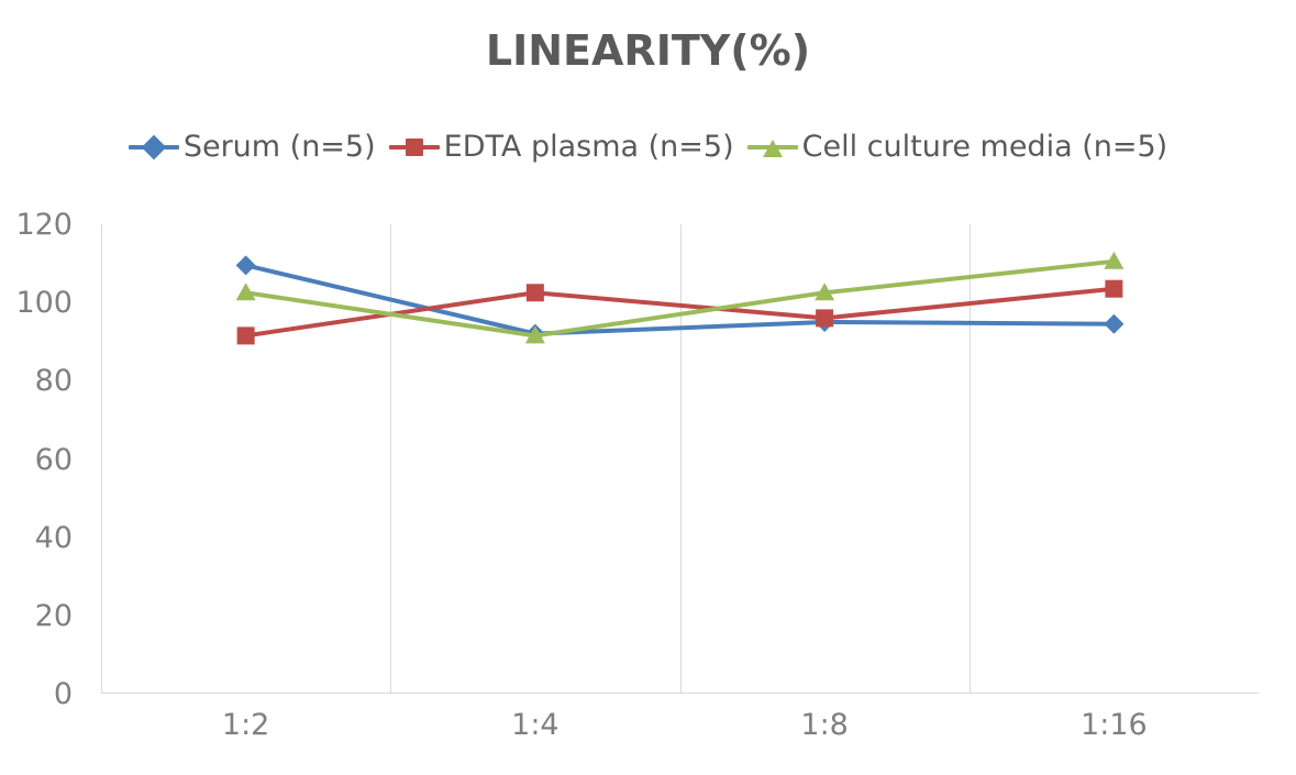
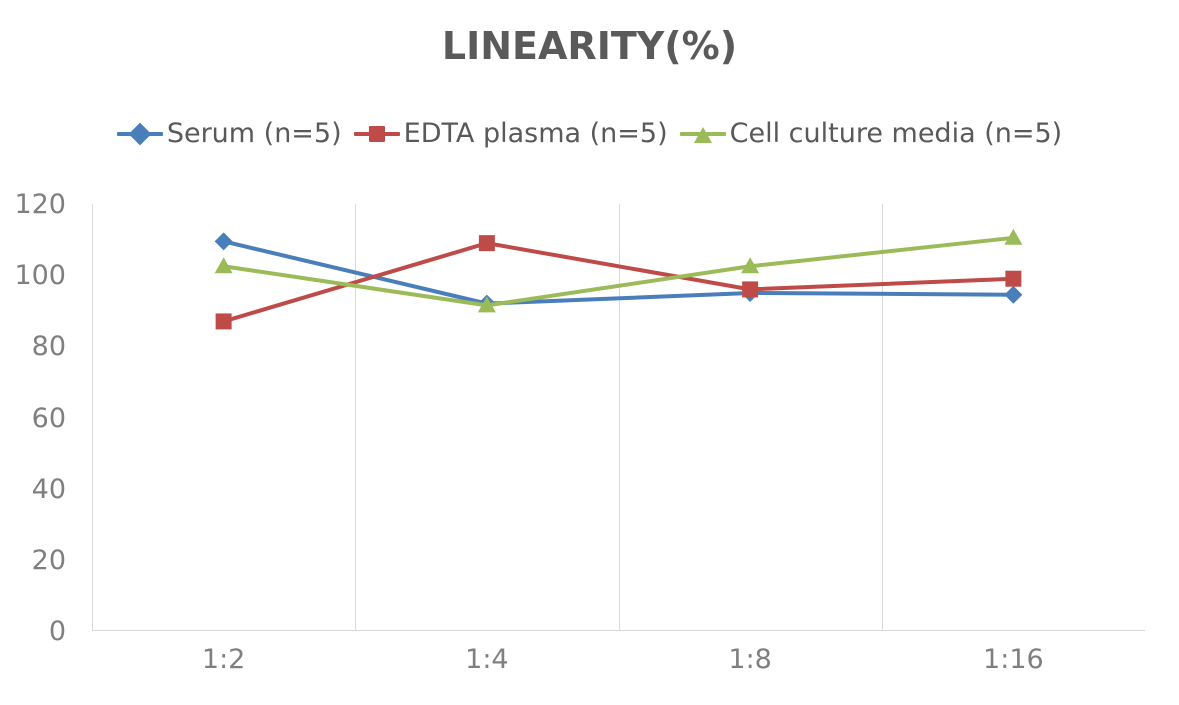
EDTA plasma (n=5)/1:2: 92 -> 87
EDTA plasma (n=5)/1:4: 102 -> 109
EDTA plasma (n=5)/1:16: 104 -> 99
